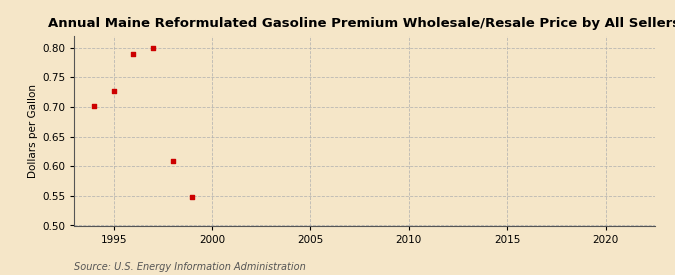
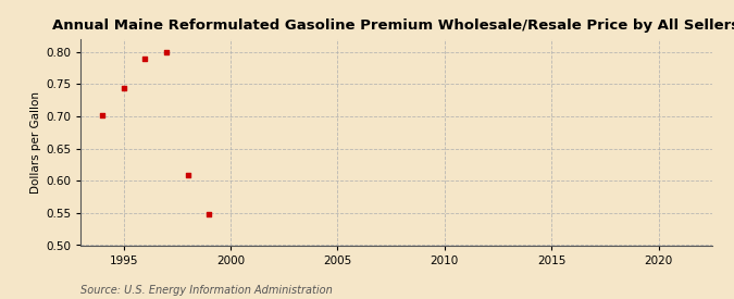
1995: 0.727 -> 0.744
